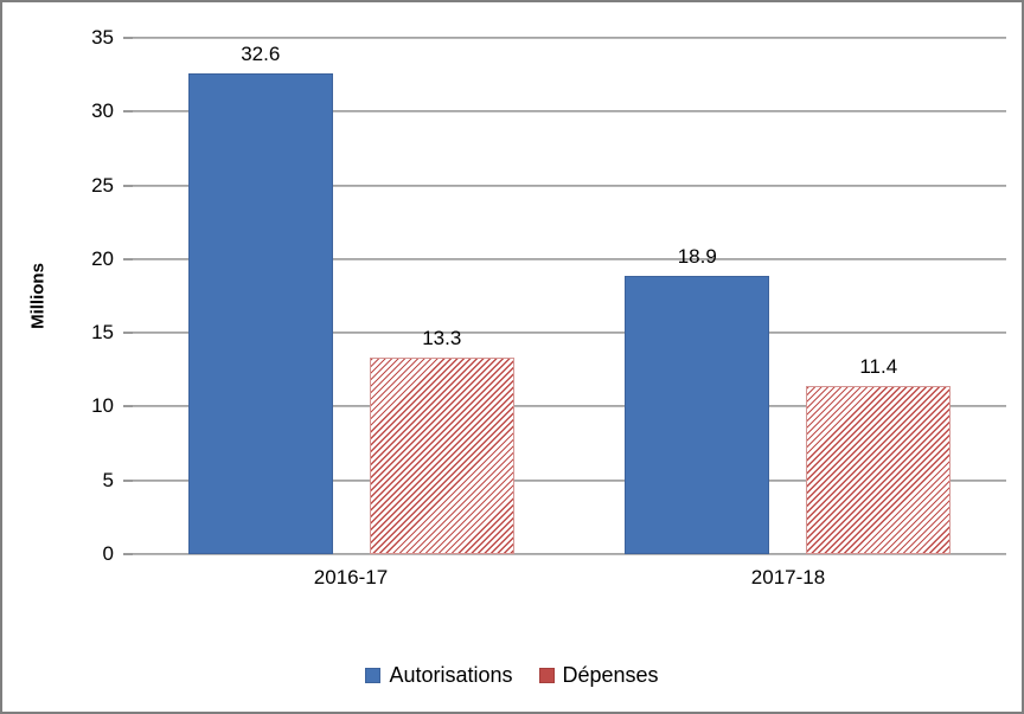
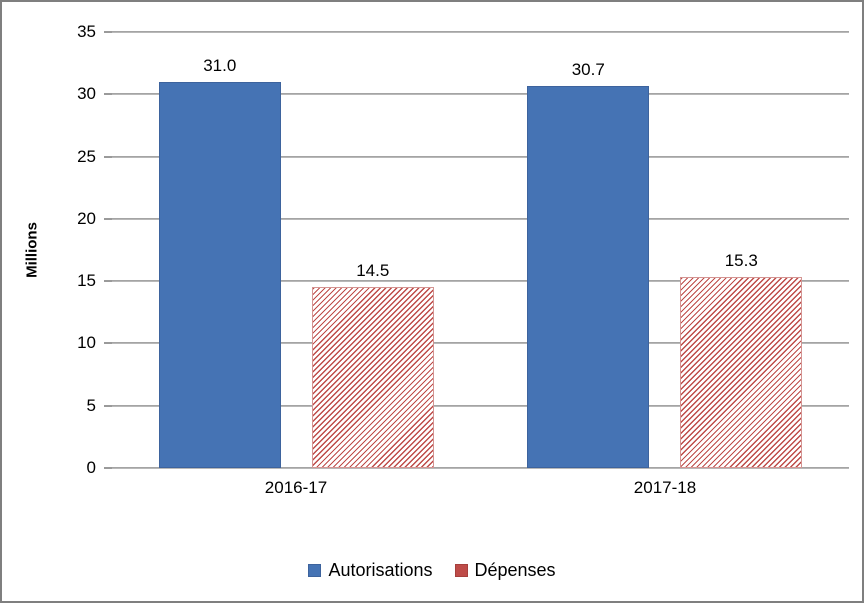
Autorisations/2016-17: 32.6 -> 31.0
Dépenses/2016-17: 13.3 -> 14.5
Autorisations/2017-18: 18.9 -> 30.7
Dépenses/2017-18: 11.4 -> 15.3
